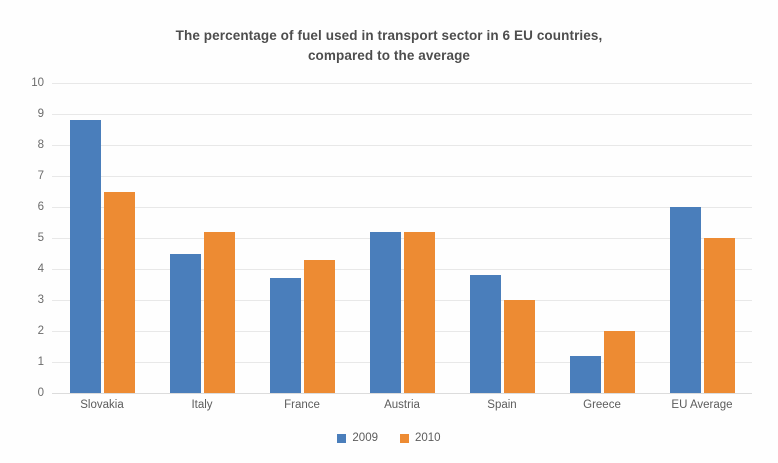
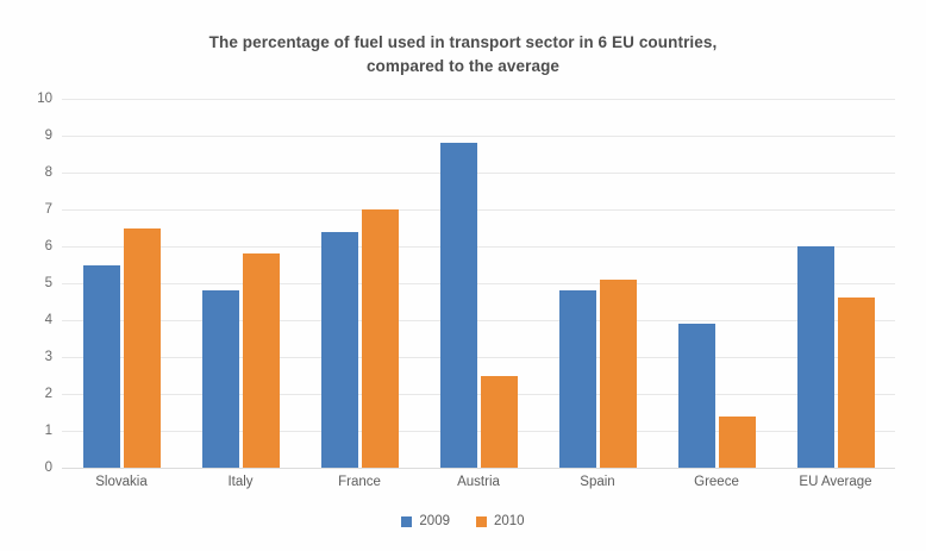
2009/Slovakia: 8.8 -> 5.5
2009/Italy: 4.5 -> 4.8
2010/Italy: 5.2 -> 5.8
2009/France: 3.7 -> 6.4
2010/France: 4.3 -> 7.0
2009/Austria: 5.2 -> 8.8
2010/Austria: 5.2 -> 2.5
2009/Spain: 3.8 -> 4.8
2010/Spain: 3.0 -> 5.1
2009/Greece: 1.2 -> 3.9
2010/Greece: 2.0 -> 1.4
2010/EU Average: 5.0 -> 4.6
